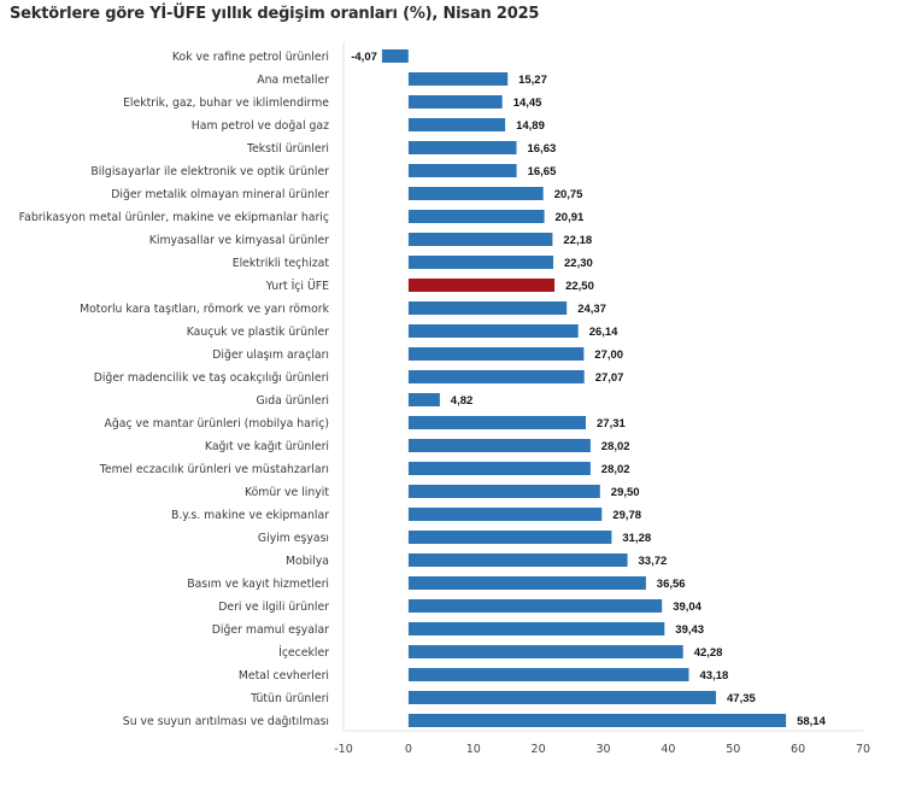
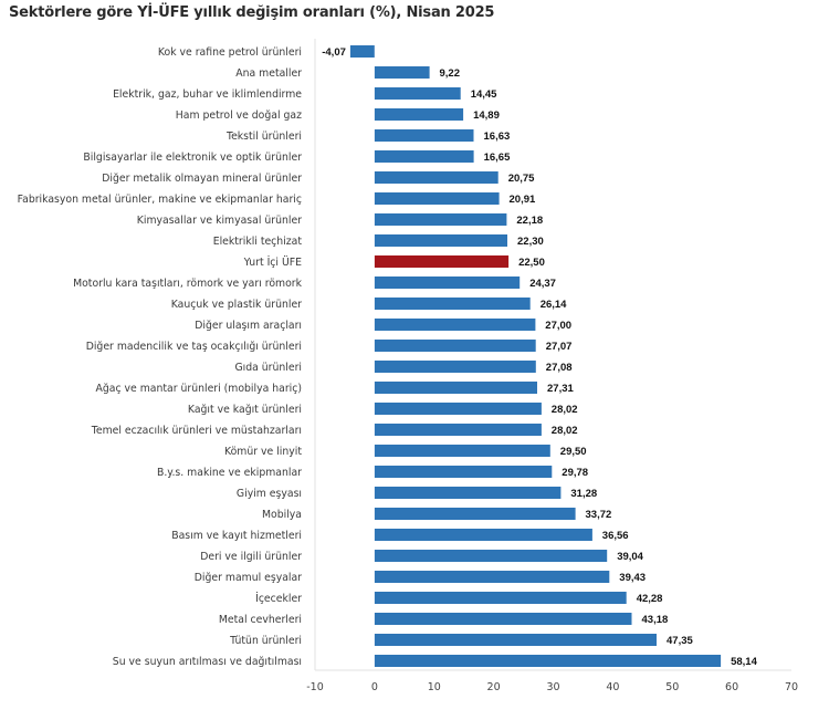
Ana metaller: 15,27 -> 9,22
Gıda ürünleri: 4,82 -> 27,08
